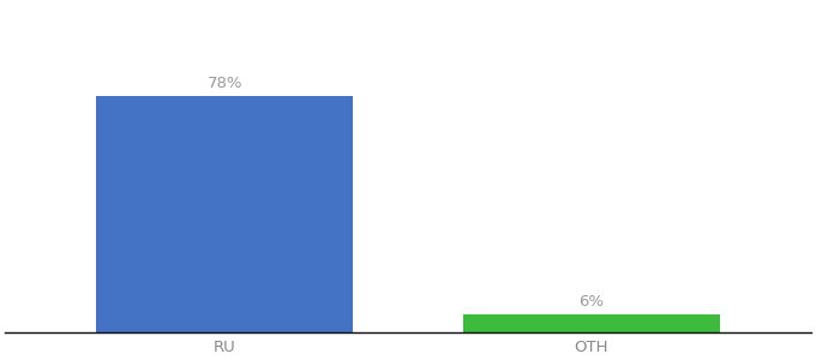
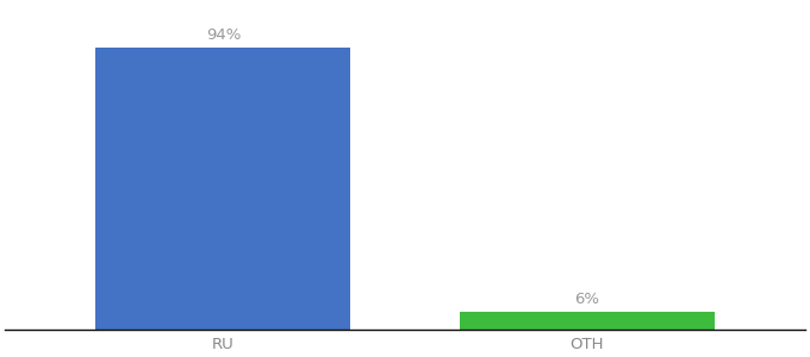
RU: 78% -> 94%
